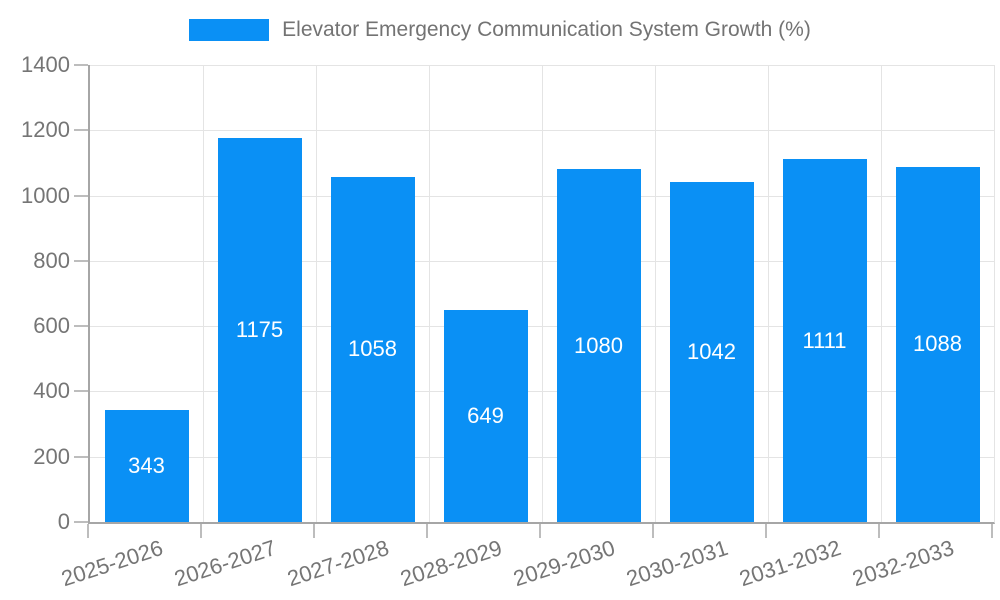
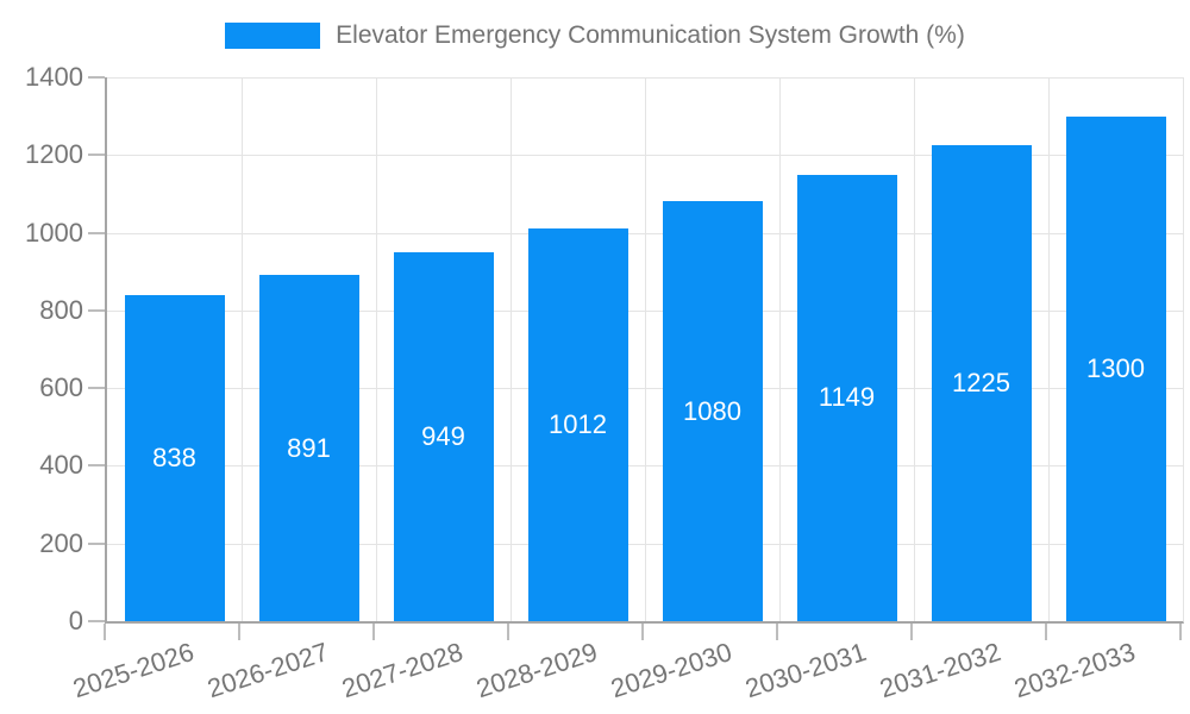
2025-2026: 343 -> 838
2026-2027: 1175 -> 891
2027-2028: 1058 -> 949
2028-2029: 649 -> 1012
2030-2031: 1042 -> 1149
2031-2032: 1111 -> 1225
2032-2033: 1088 -> 1300
